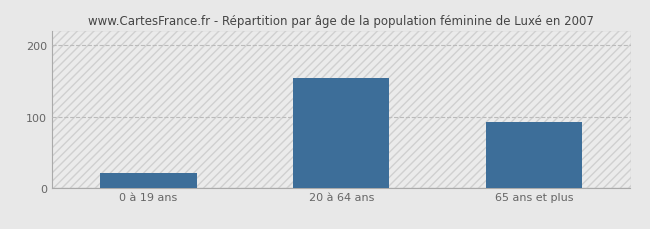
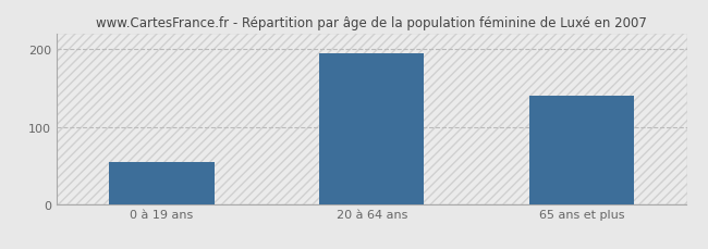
0 à 19 ans: 20 -> 55
20 à 64 ans: 154 -> 195
65 ans et plus: 92 -> 140
